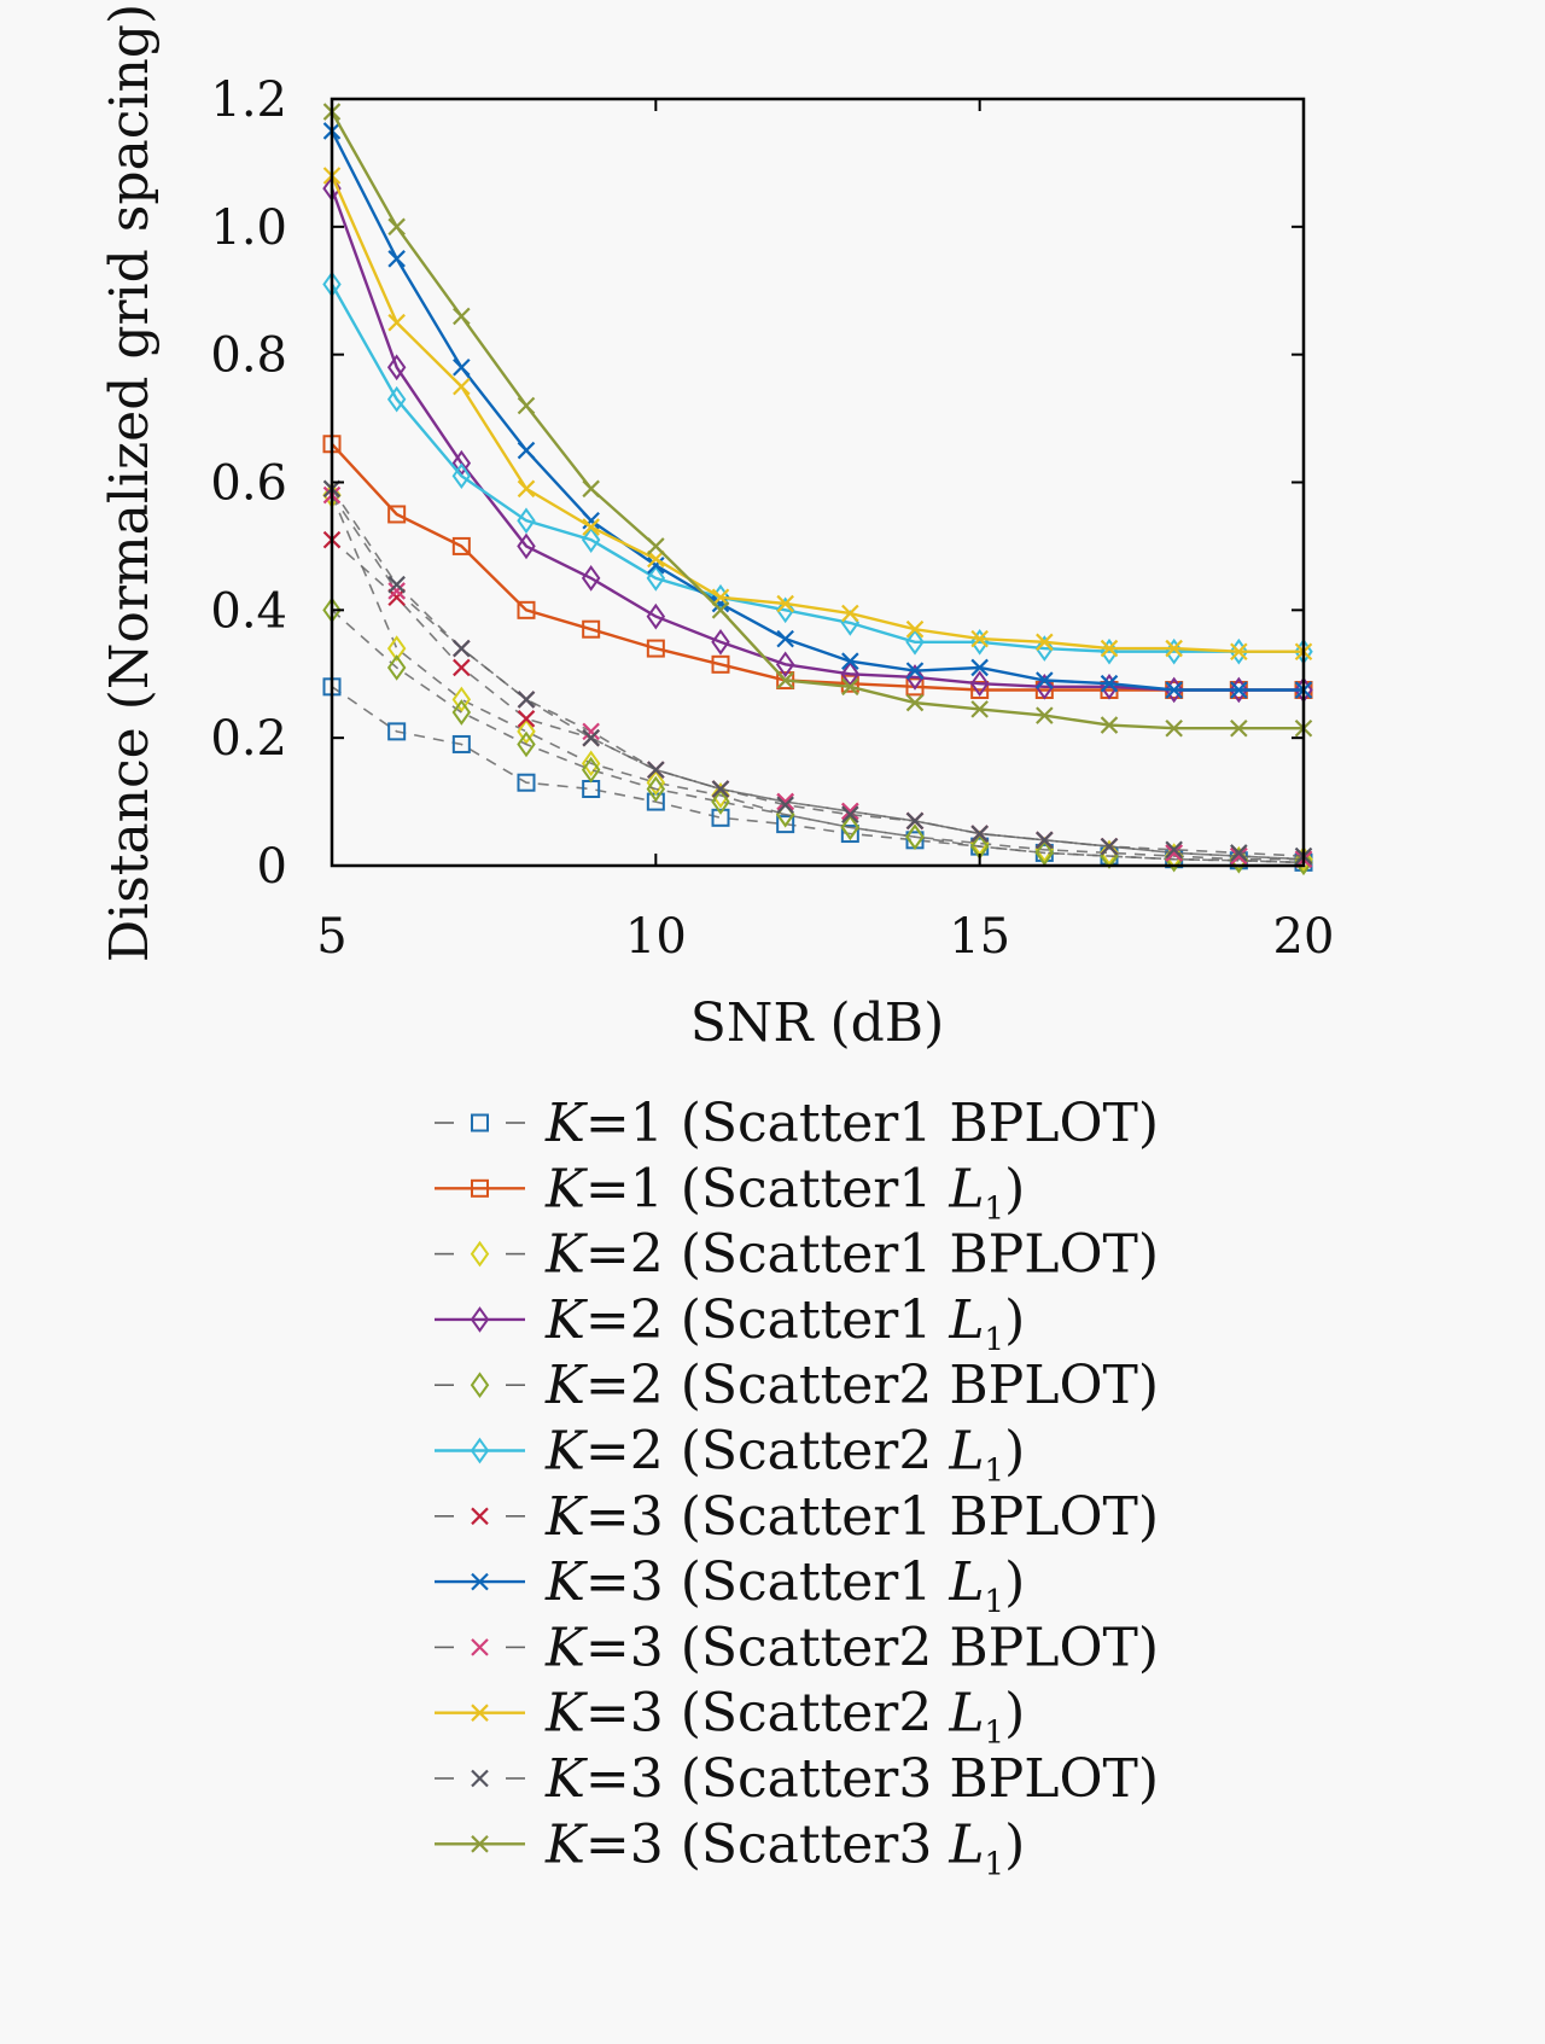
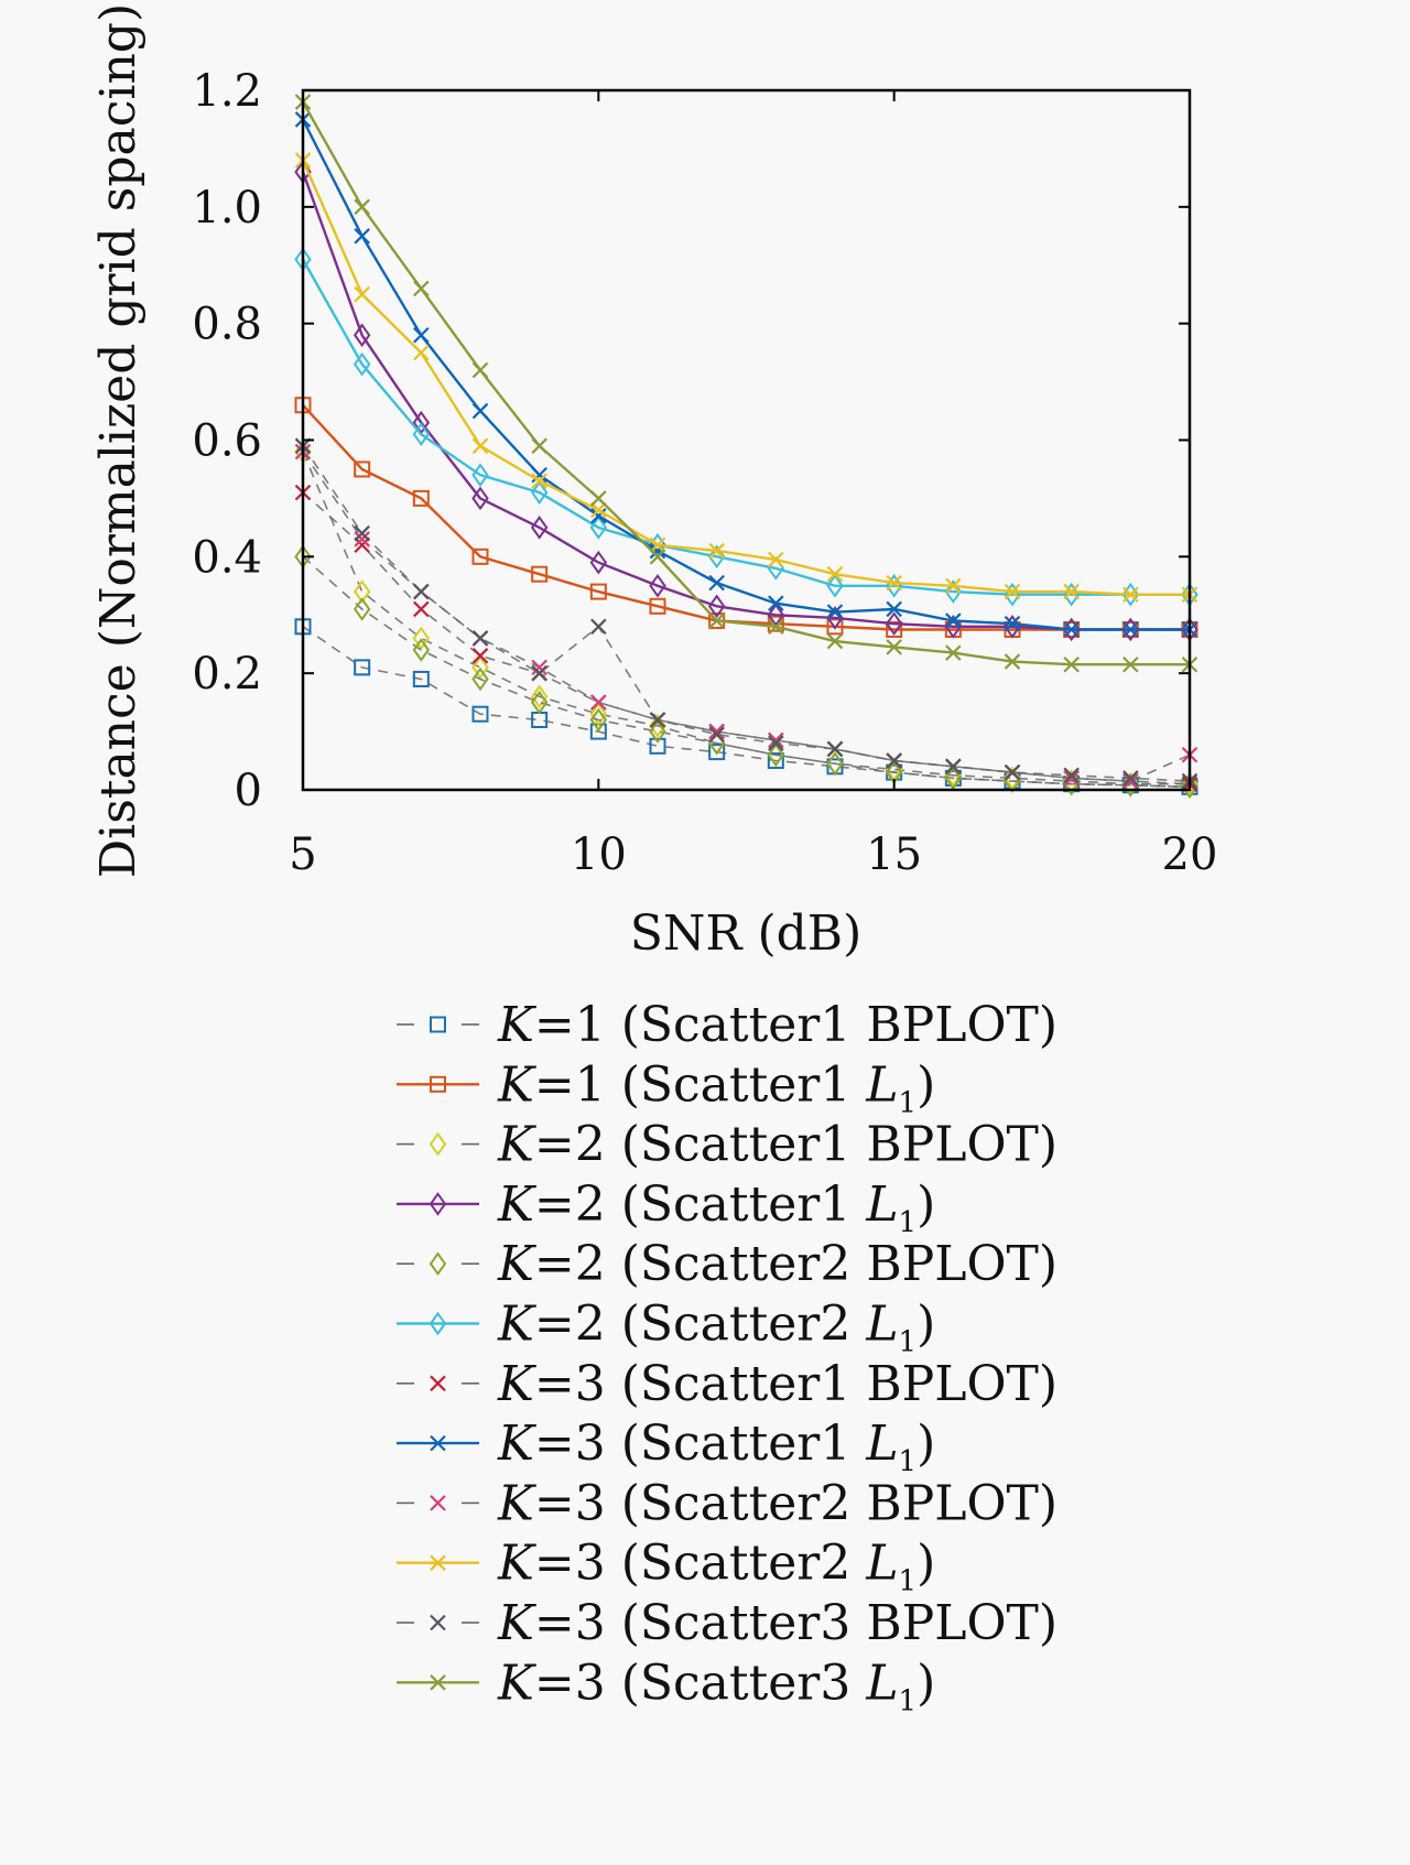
K=3 (Scatter3 BPLOT)/10: 0.15 -> 0.28
K=3 (Scatter2 BPLOT)/20: 0.01 -> 0.06
